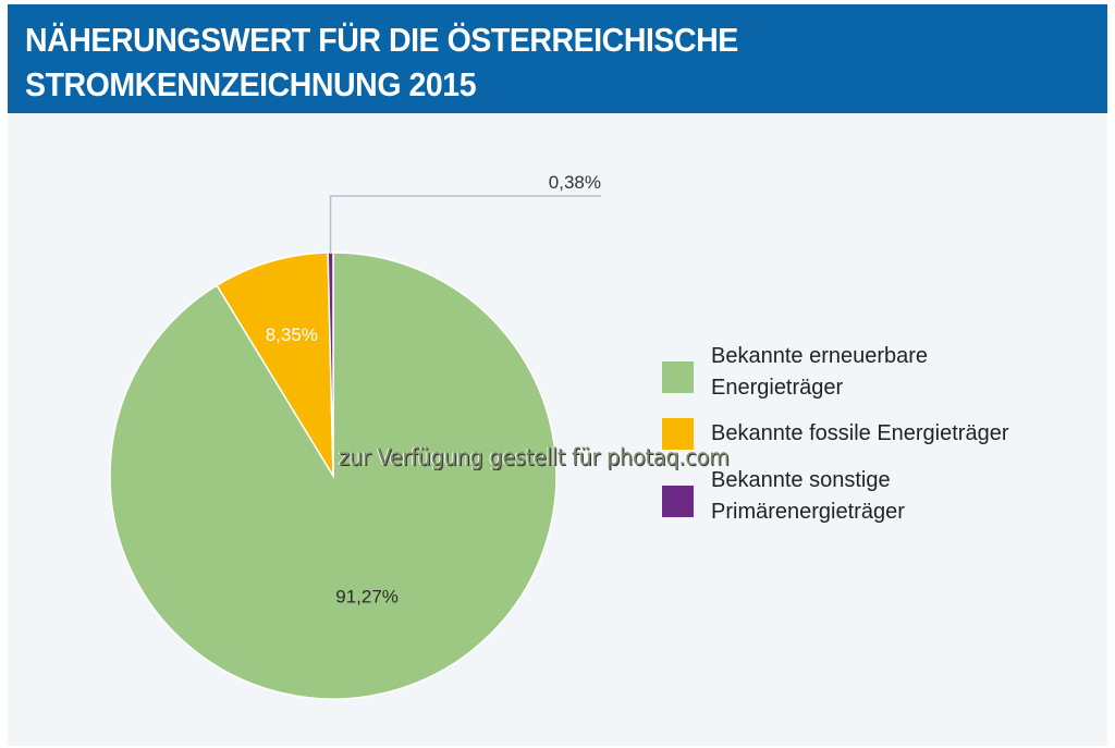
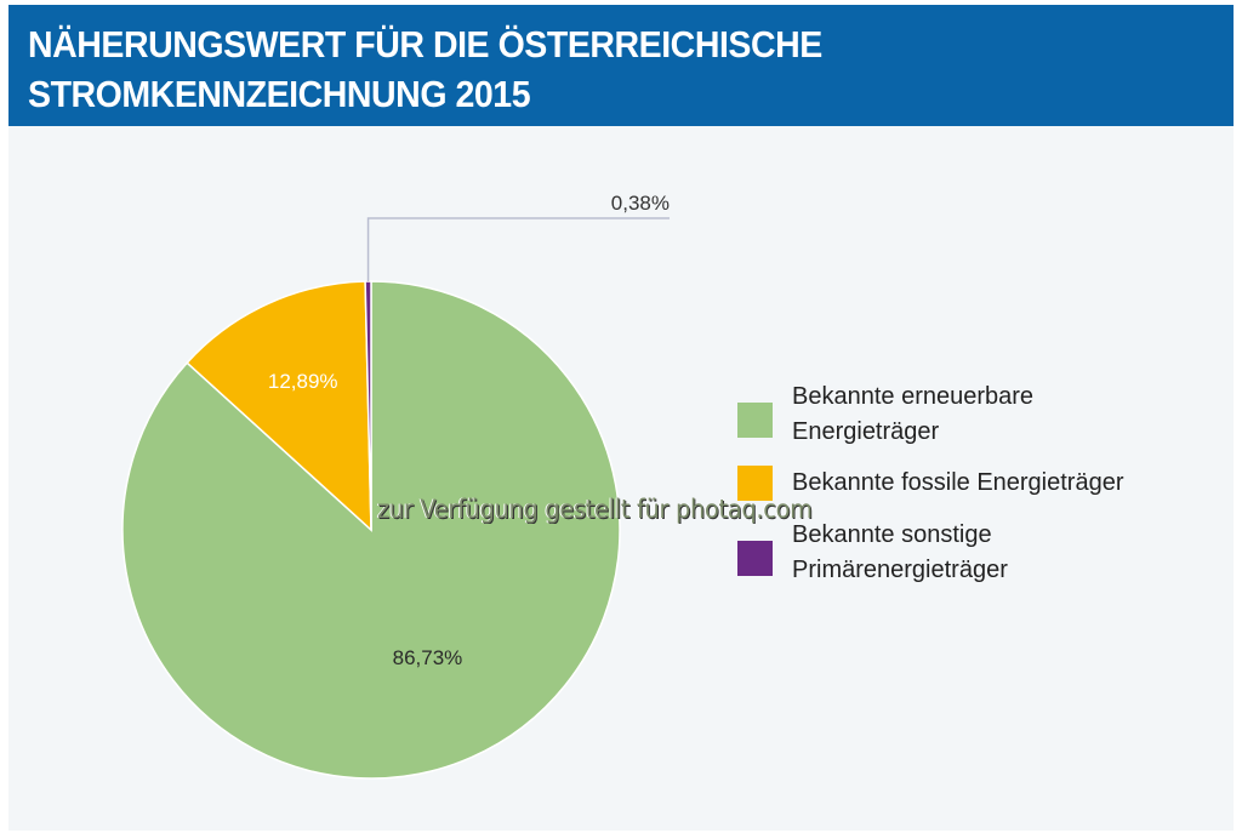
Bekannte erneuerbare Energieträger: 91,27% -> 86,73%
Bekannte fossile Energieträger: 8,35% -> 12,89%
